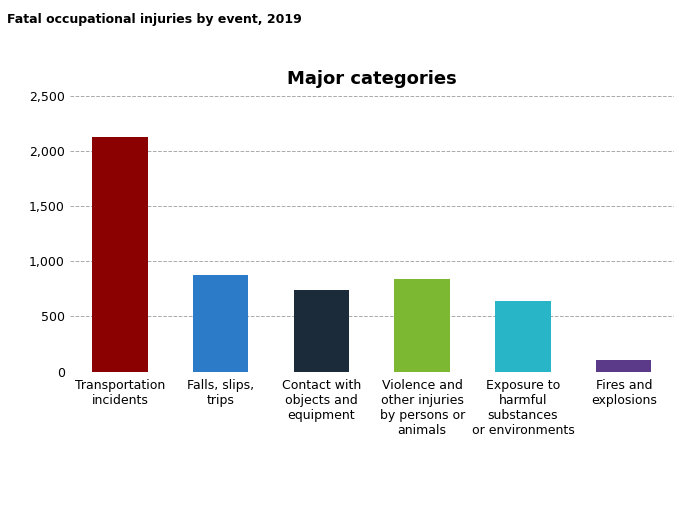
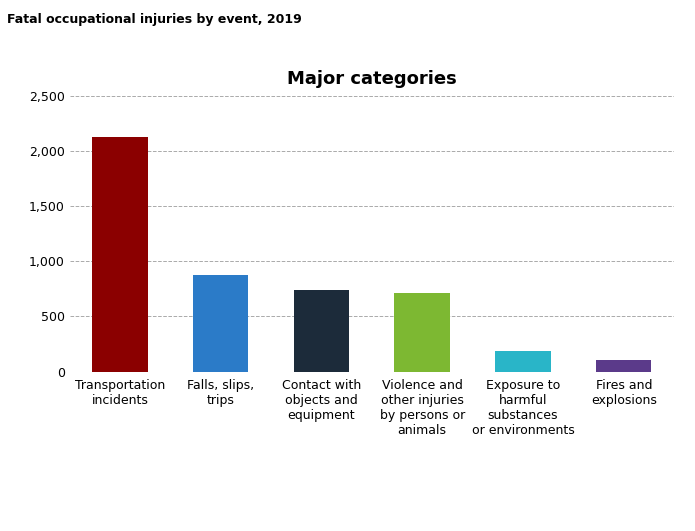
Violence and other injuries by persons or animals: 840 -> 710
Exposure to harmful substances or environments: 640 -> 190
